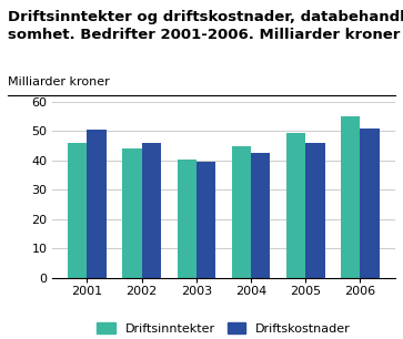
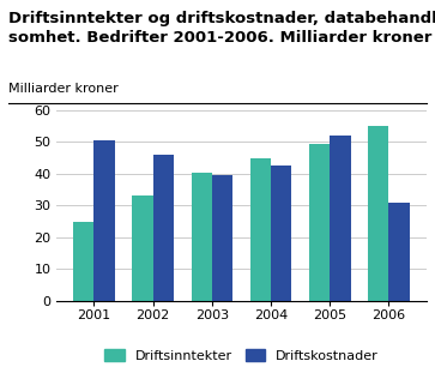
Driftsinntekter/2001: 46.0 -> 25.0
Driftsinntekter/2002: 44.0 -> 33.0
Driftskostnader/2005: 46.0 -> 52.0
Driftskostnader/2006: 51.0 -> 31.0
